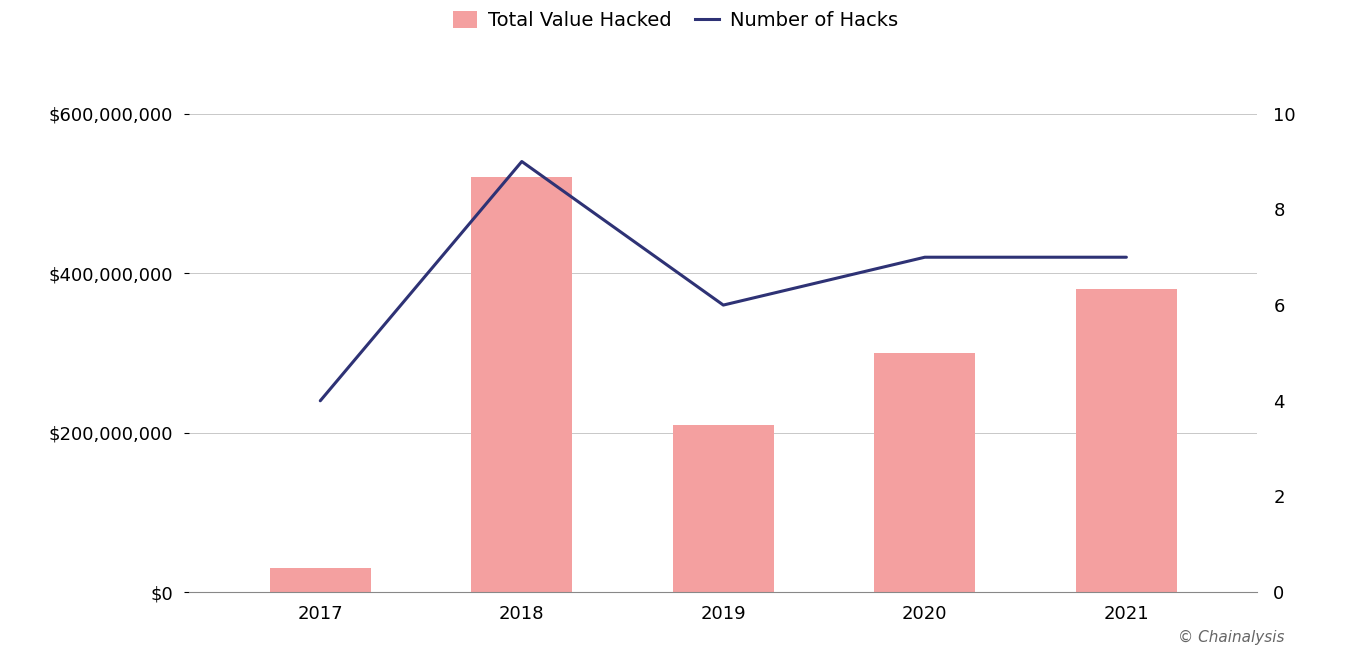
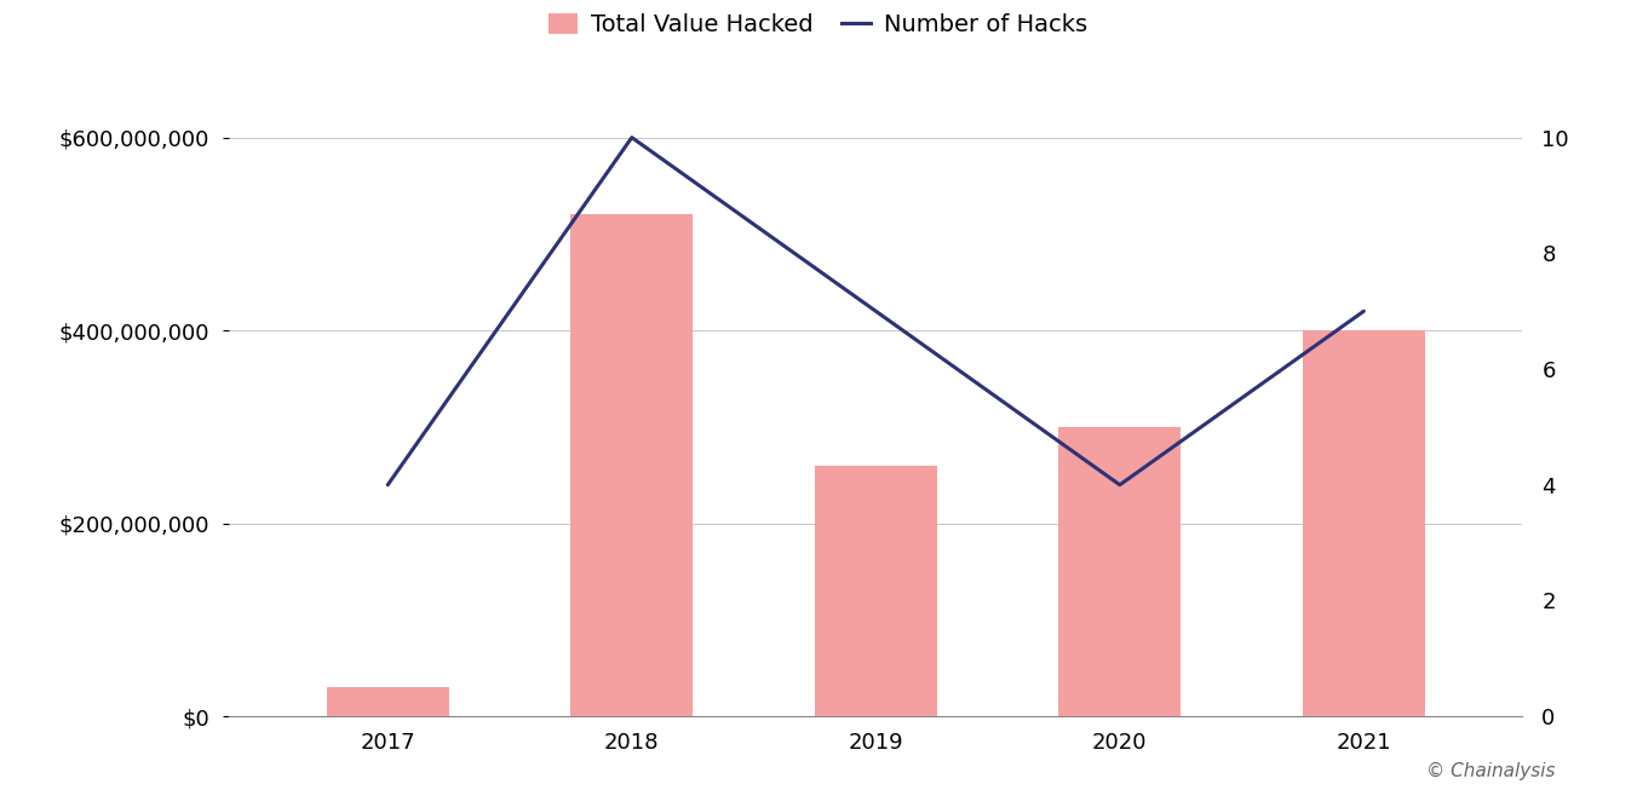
Number of Hacks/2018: 9 -> 10
Total Value Hacked/2019: $210,000,000 -> $260,000,000
Number of Hacks/2019: 6 -> 7
Number of Hacks/2020: 7 -> 4
Total Value Hacked/2021: $380,000,000 -> $400,000,000
